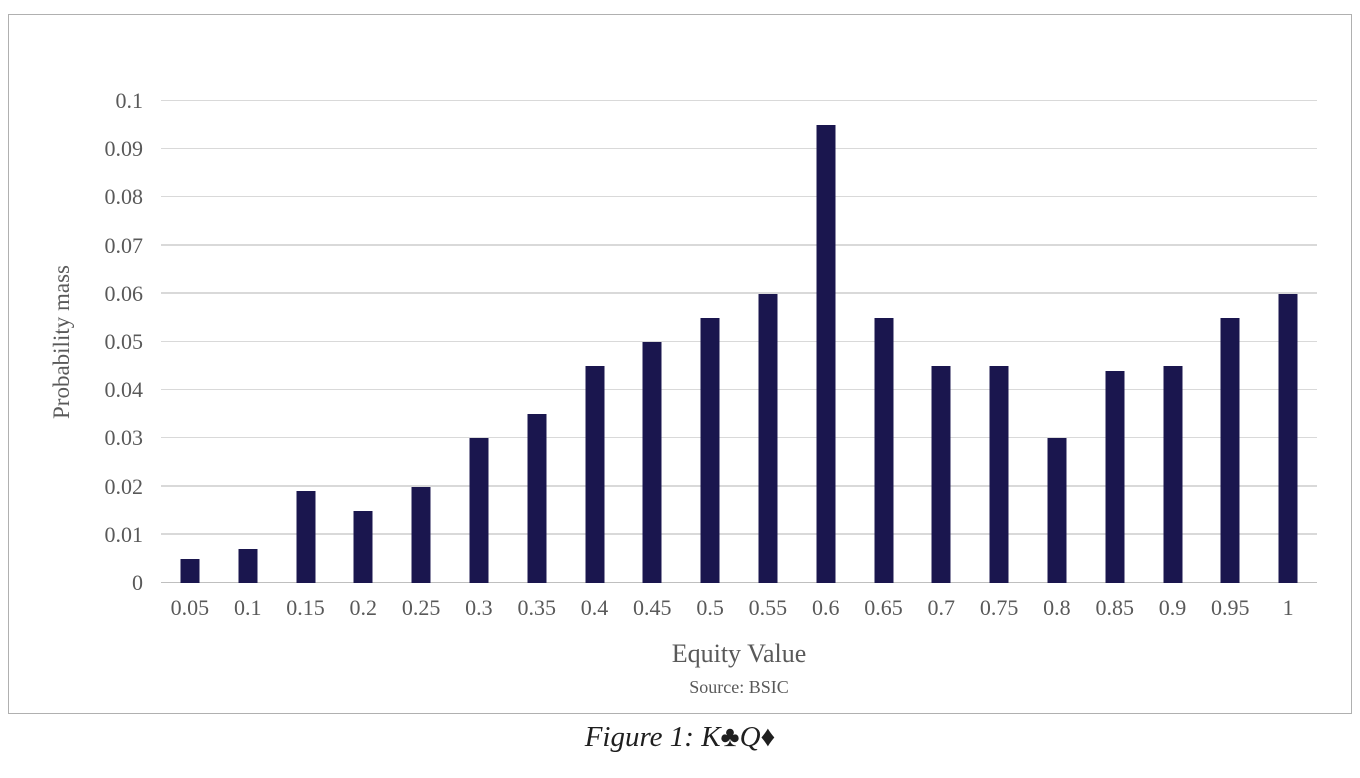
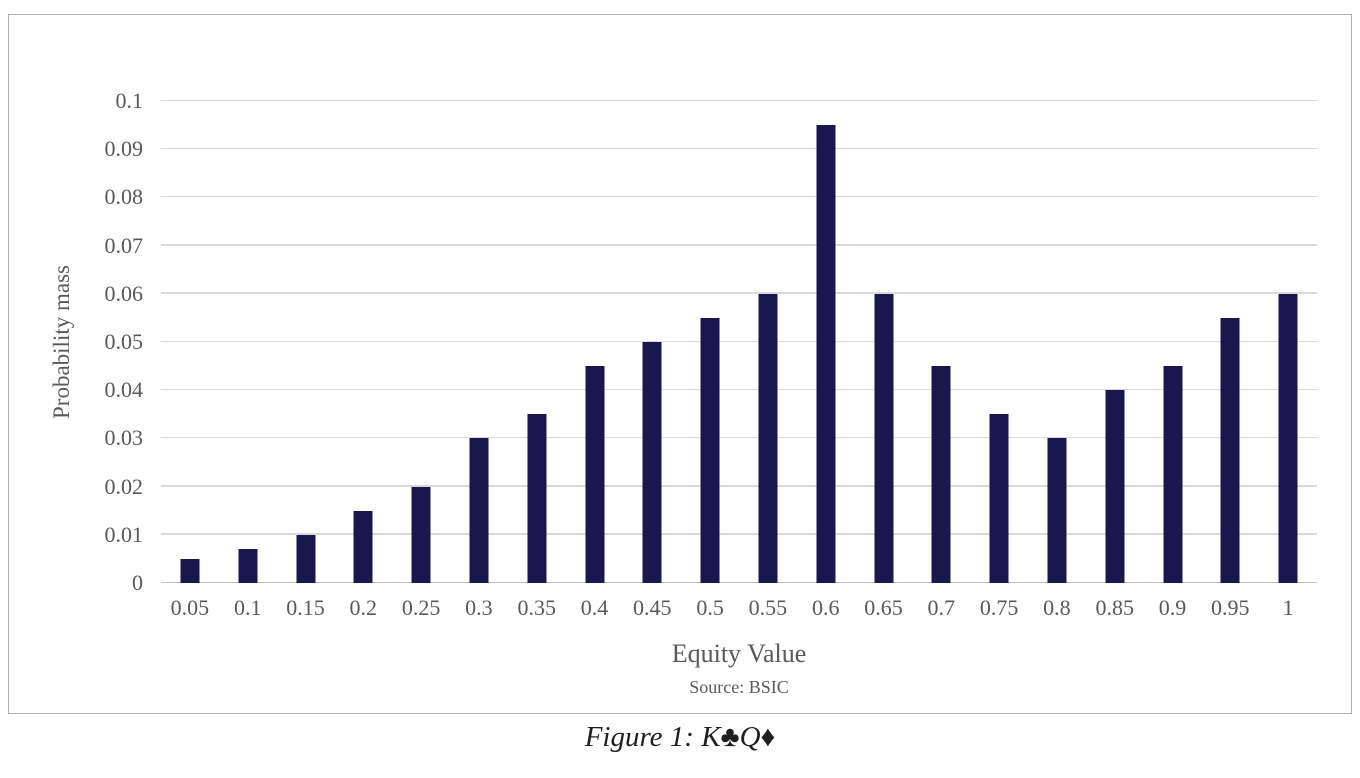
0.15: 0.019 -> 0.010
0.65: 0.055 -> 0.060
0.75: 0.045 -> 0.035
0.85: 0.044 -> 0.040
